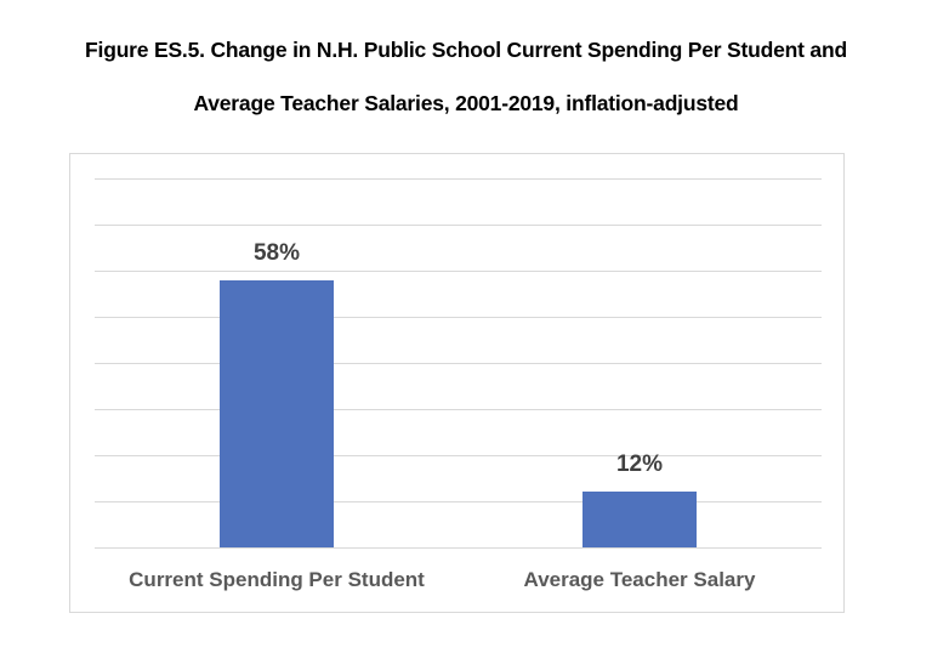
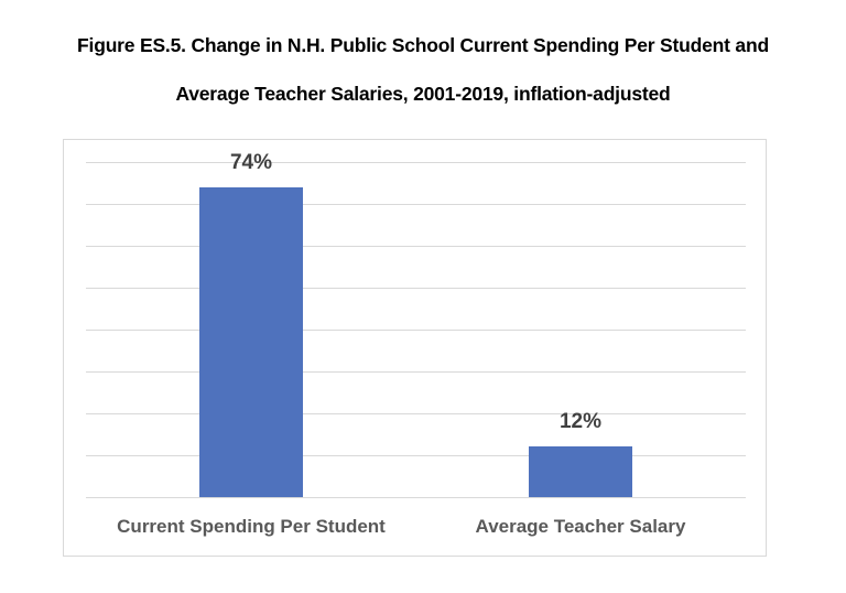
Current Spending Per Student: 58% -> 74%
